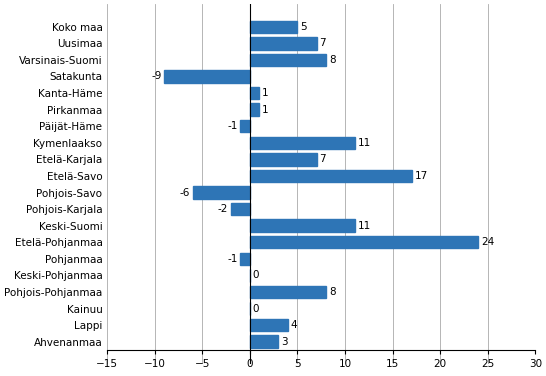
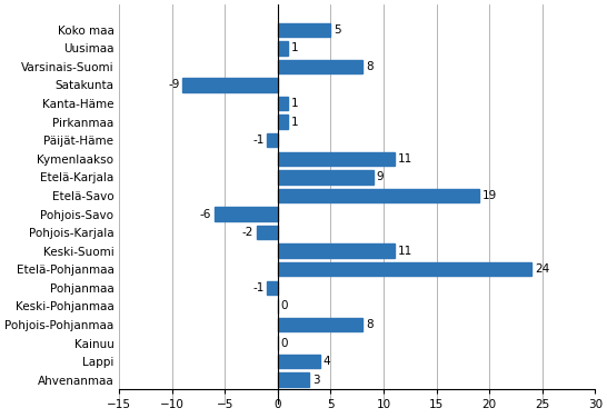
Uusimaa: 7 -> 1
Etelä-Karjala: 7 -> 9
Etelä-Savo: 17 -> 19
